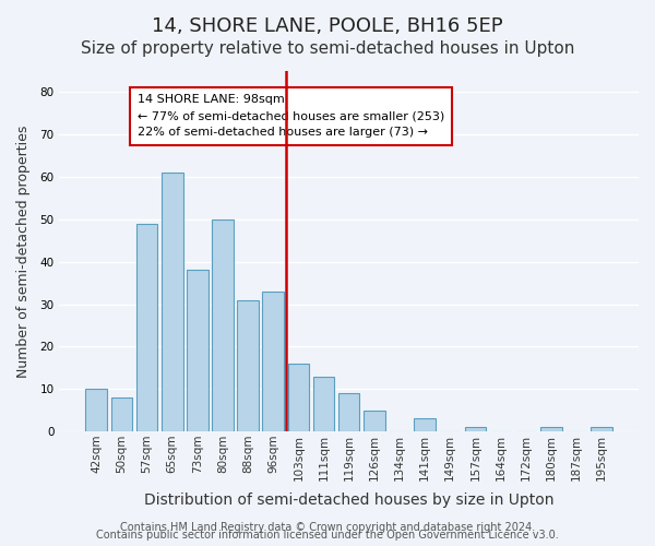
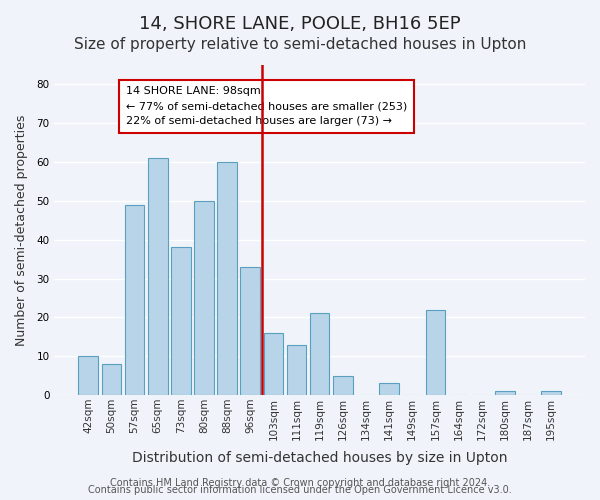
88sqm: 31 -> 60
119sqm: 9 -> 21
157sqm: 1 -> 22
